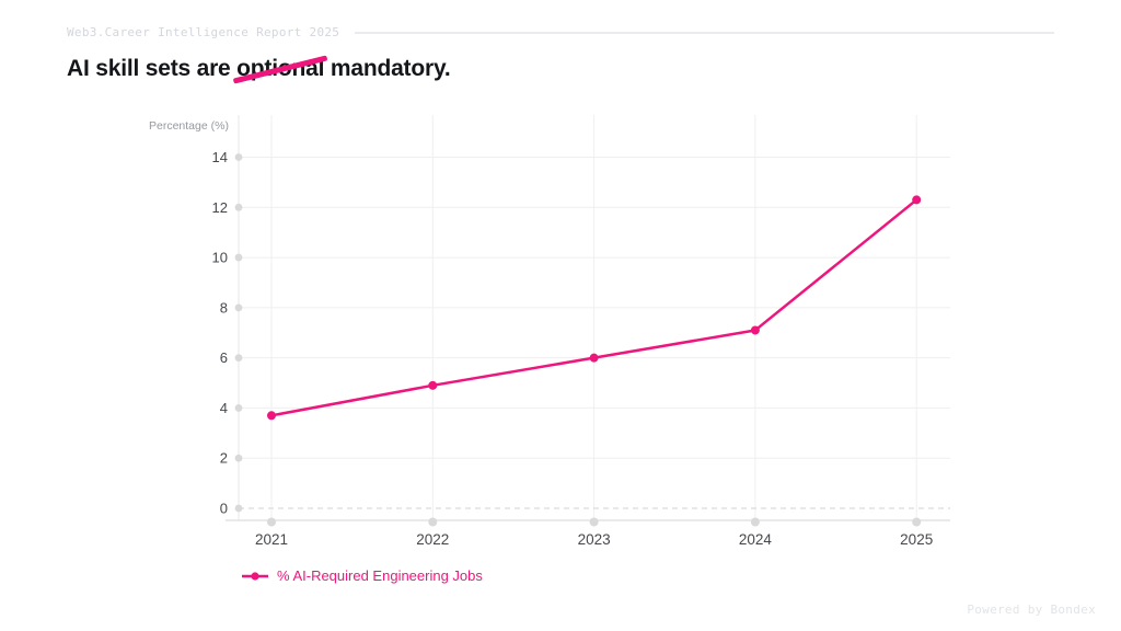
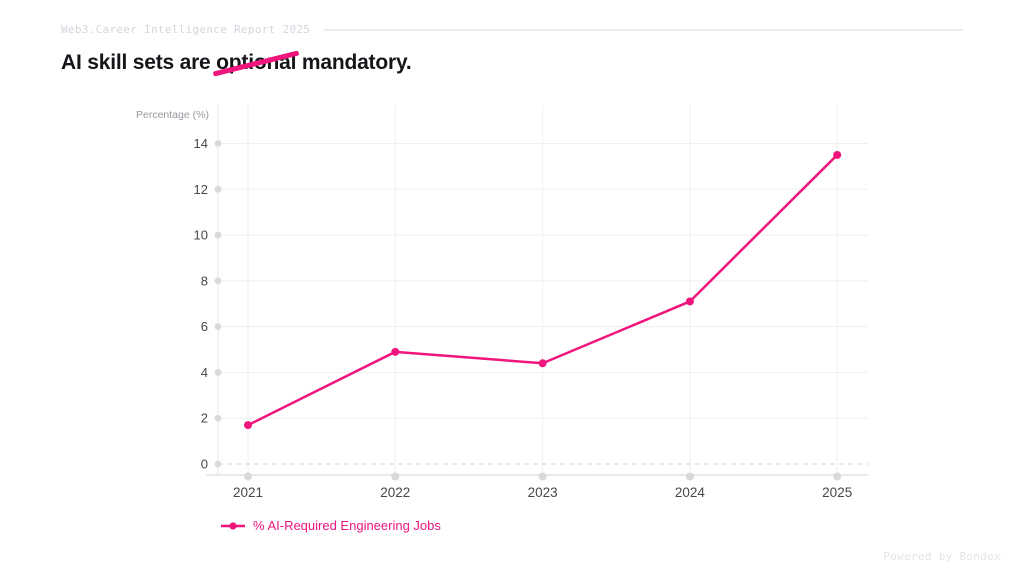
2021: 3.7 -> 1.7
2023: 6.0 -> 4.4
2025: 12.3 -> 13.5
